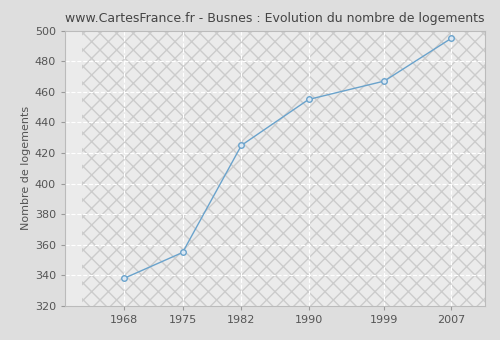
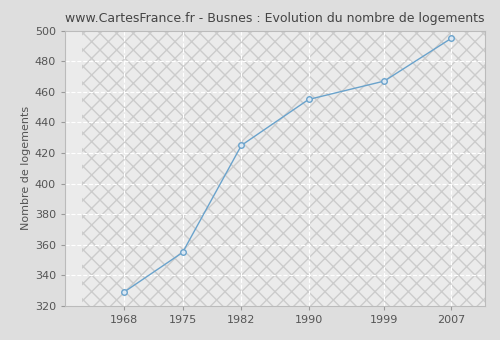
1968: 338 -> 329
